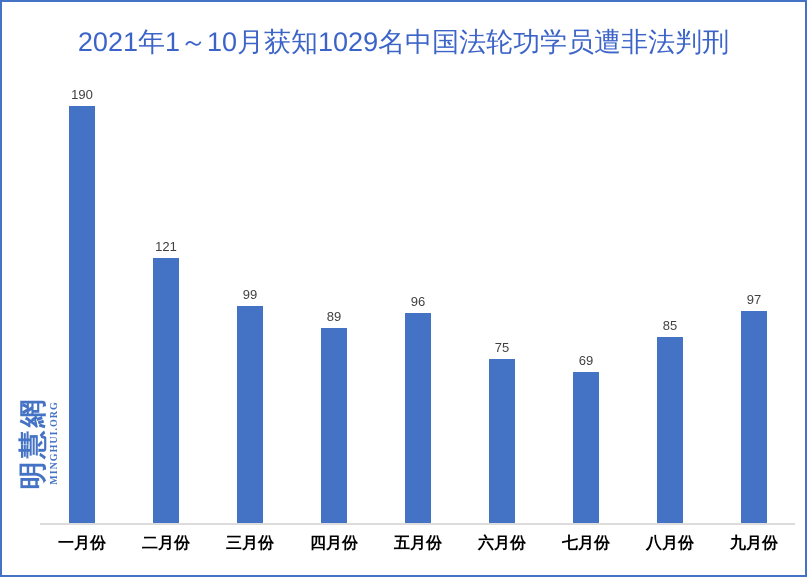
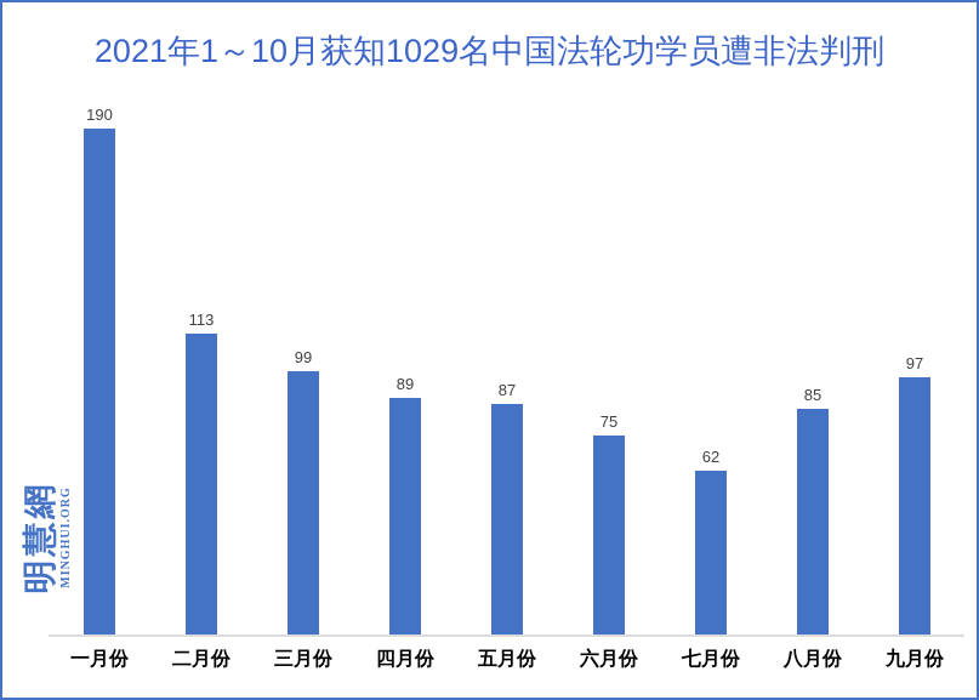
二月份: 121 -> 113
五月份: 96 -> 87
七月份: 69 -> 62
